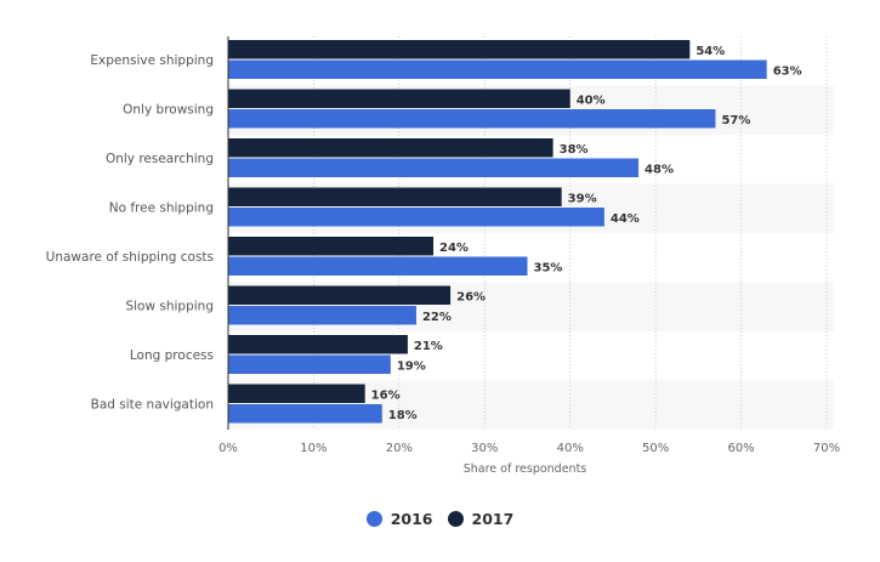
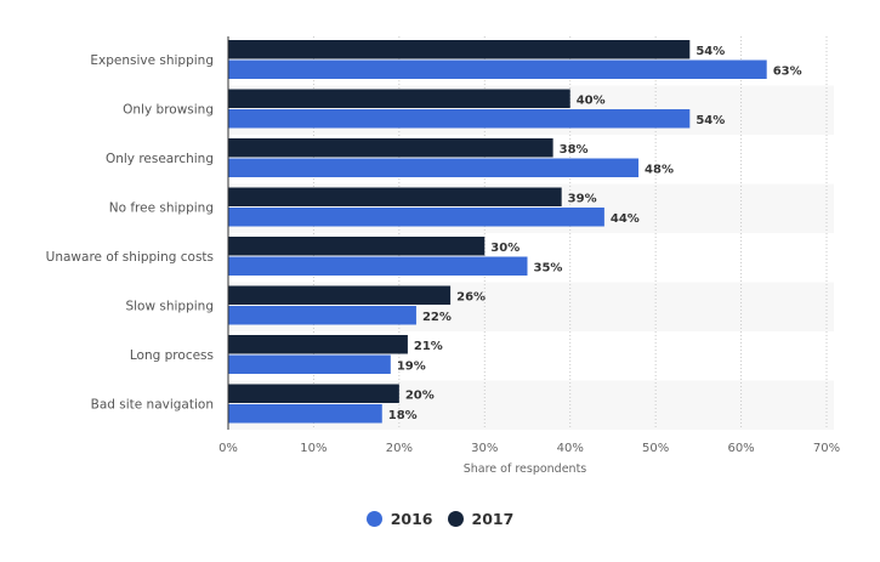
2016/Only browsing: 57% -> 54%
2017/Unaware of shipping costs: 24% -> 30%
2017/Bad site navigation: 16% -> 20%
